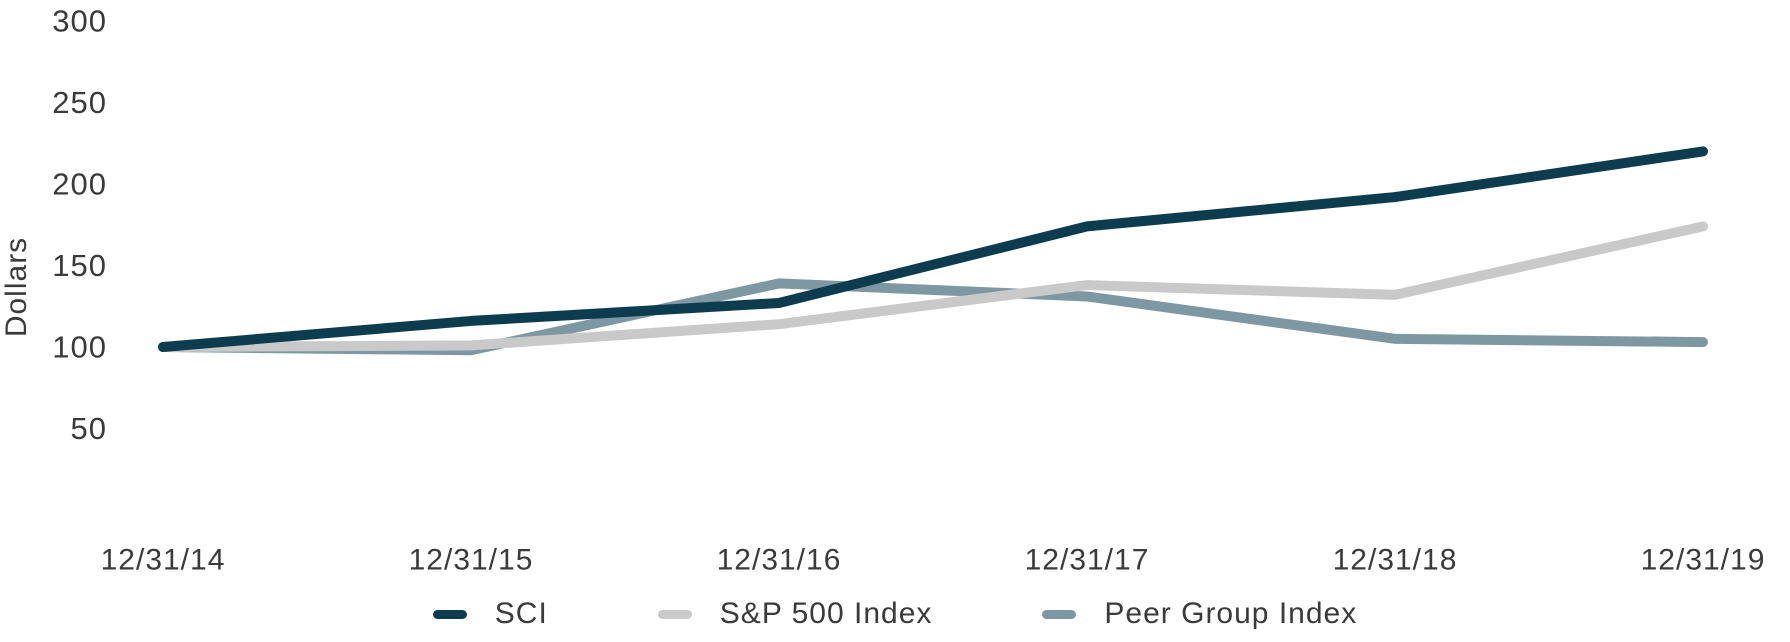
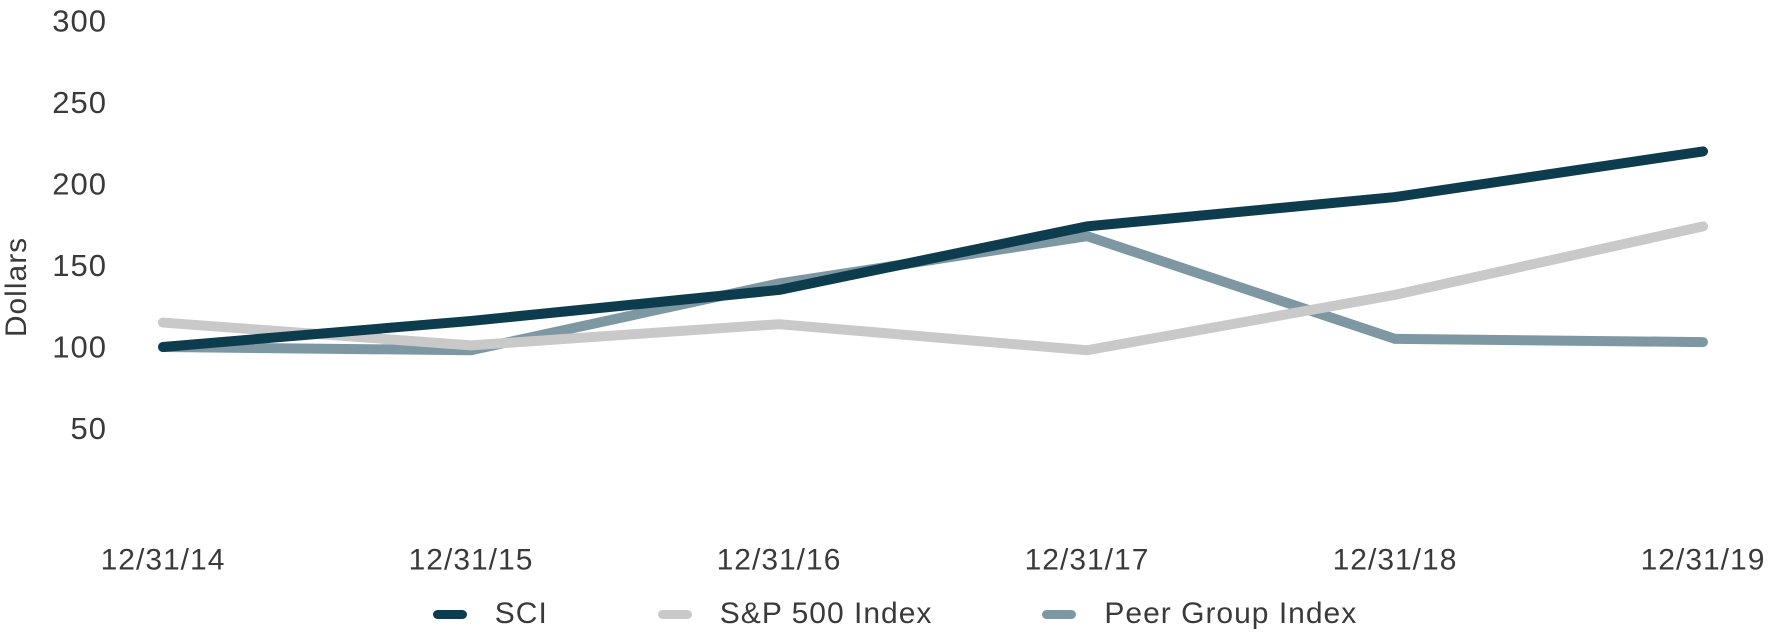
S&P 500 Index/12/31/14: 100 -> 115
SCI/12/31/16: 127 -> 135
S&P 500 Index/12/31/17: 138 -> 98
Peer Group Index/12/31/17: 131 -> 168
